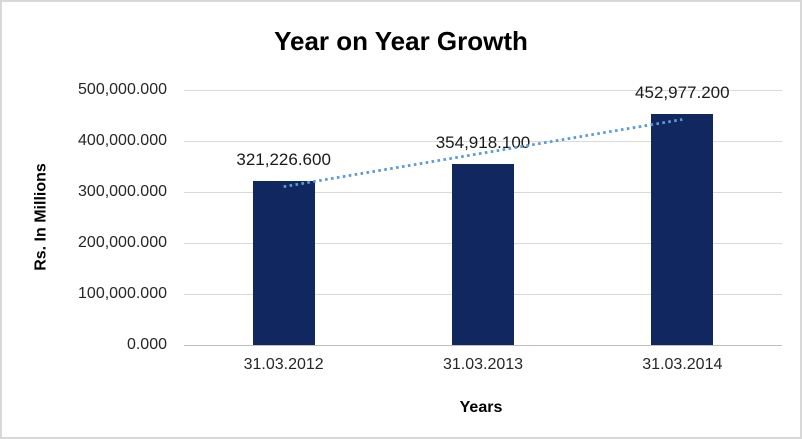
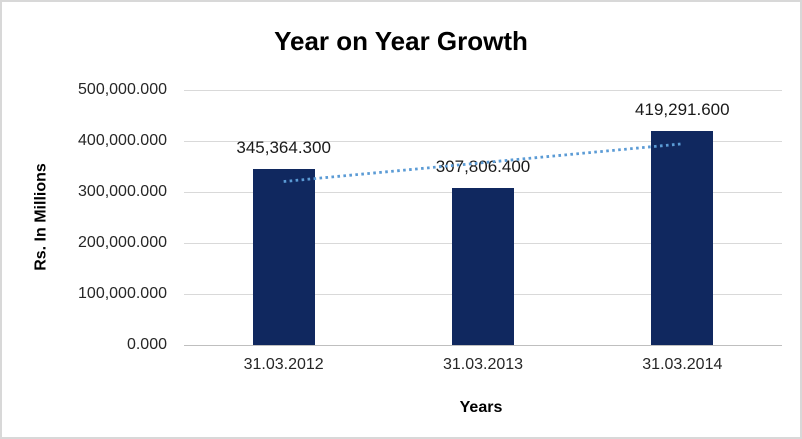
31.03.2012: 321,226.600 -> 345,364.300
31.03.2013: 354,918.100 -> 307,806.400
31.03.2014: 452,977.200 -> 419,291.600
